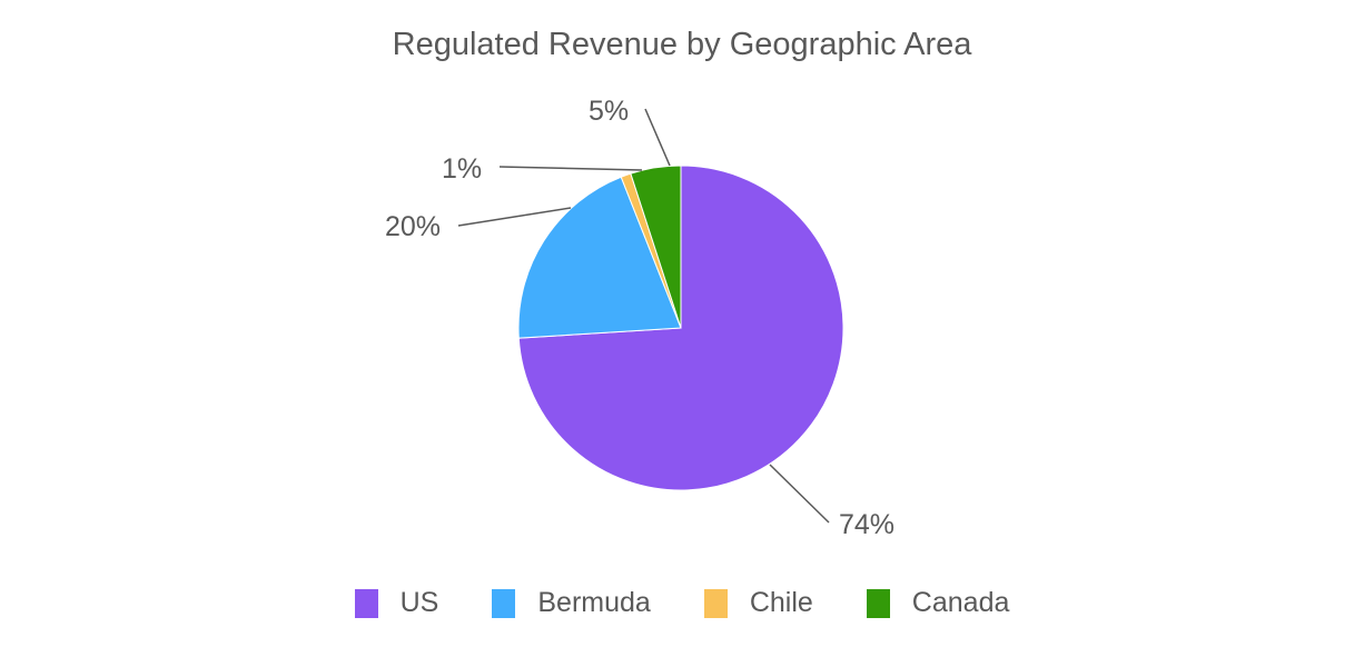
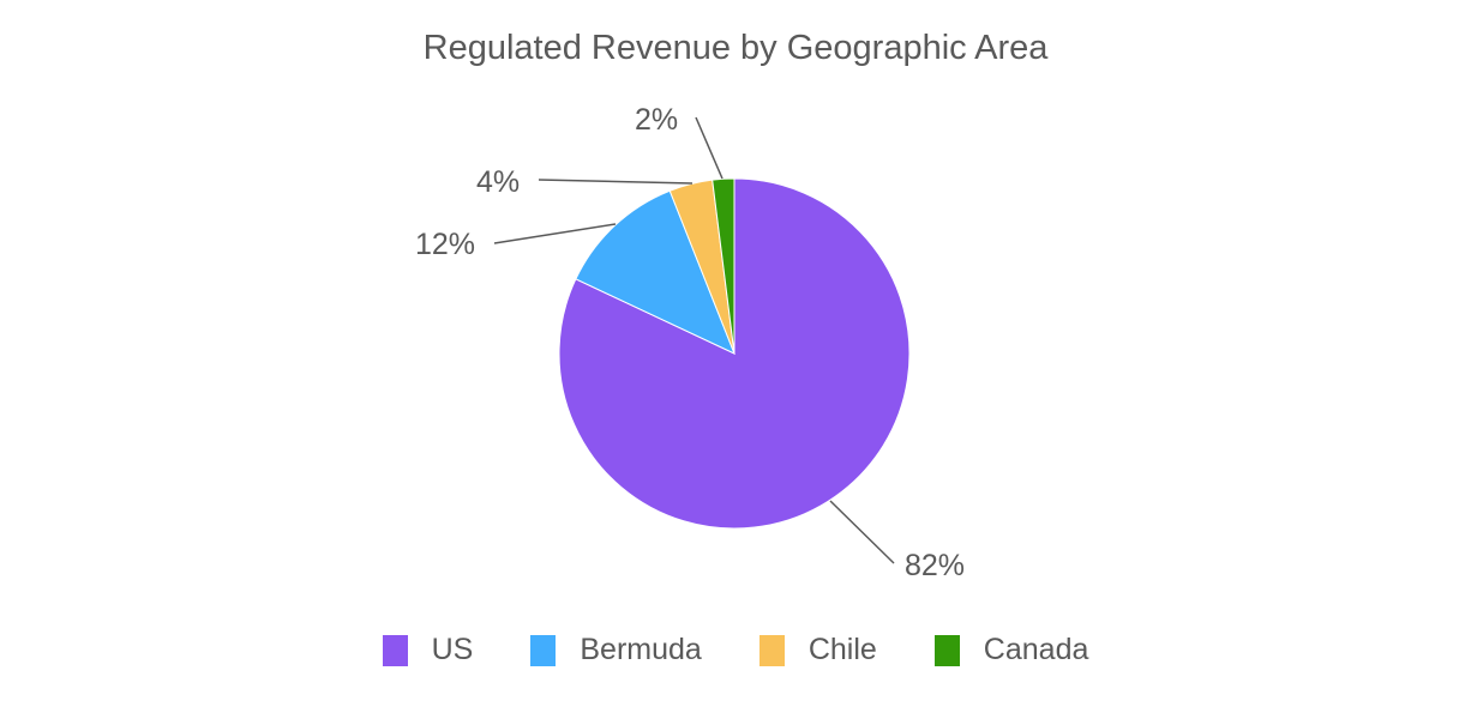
US: 74% -> 82%
Bermuda: 20% -> 12%
Chile: 1% -> 4%
Canada: 5% -> 2%
